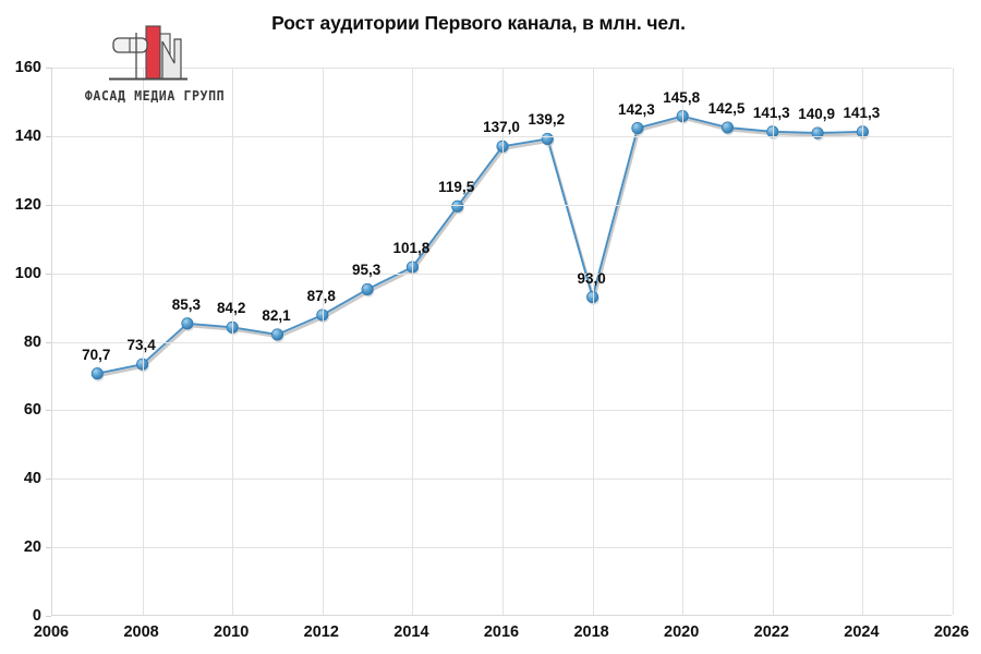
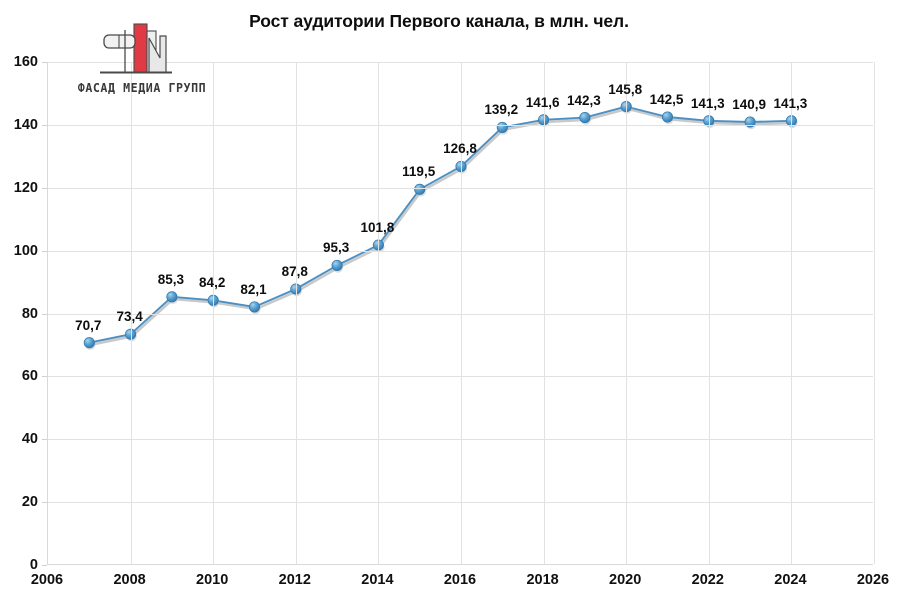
2016: 137,0 -> 126,8
2018: 93,0 -> 141,6
